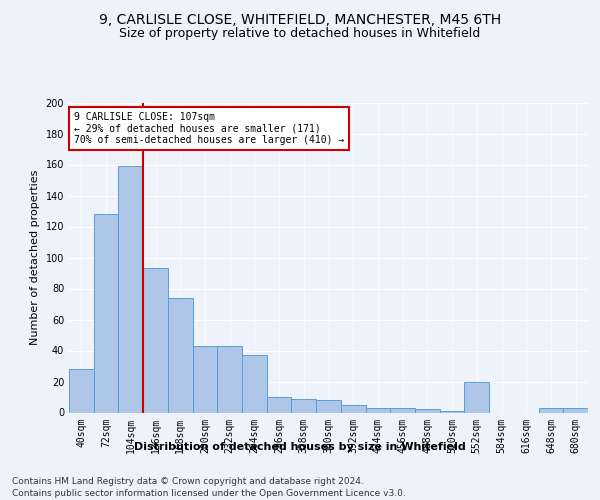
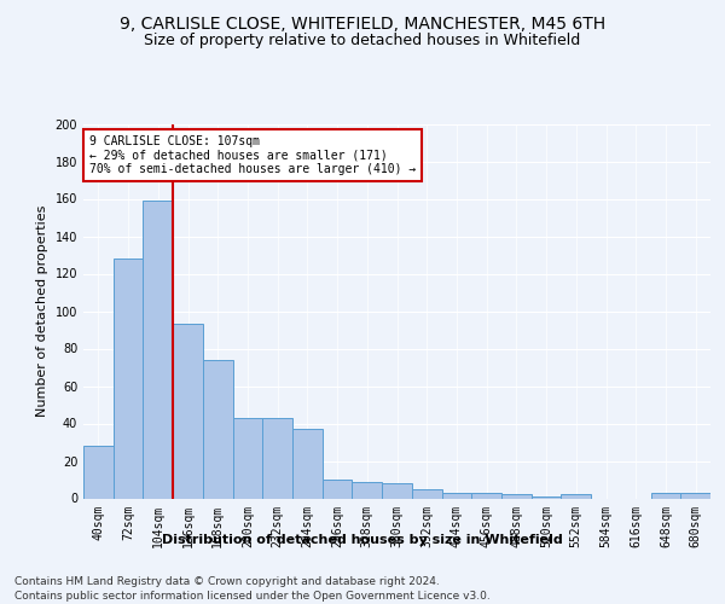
552sqm: 20 -> 2
